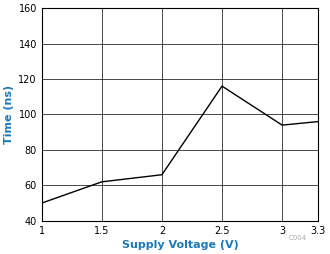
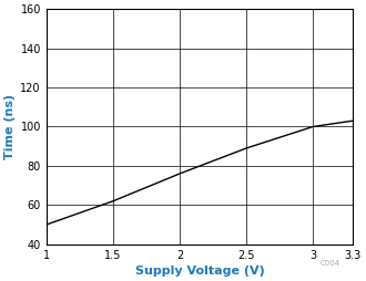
2: 66 -> 76
2.5: 116 -> 89
3: 94 -> 100
3.3: 96 -> 103
